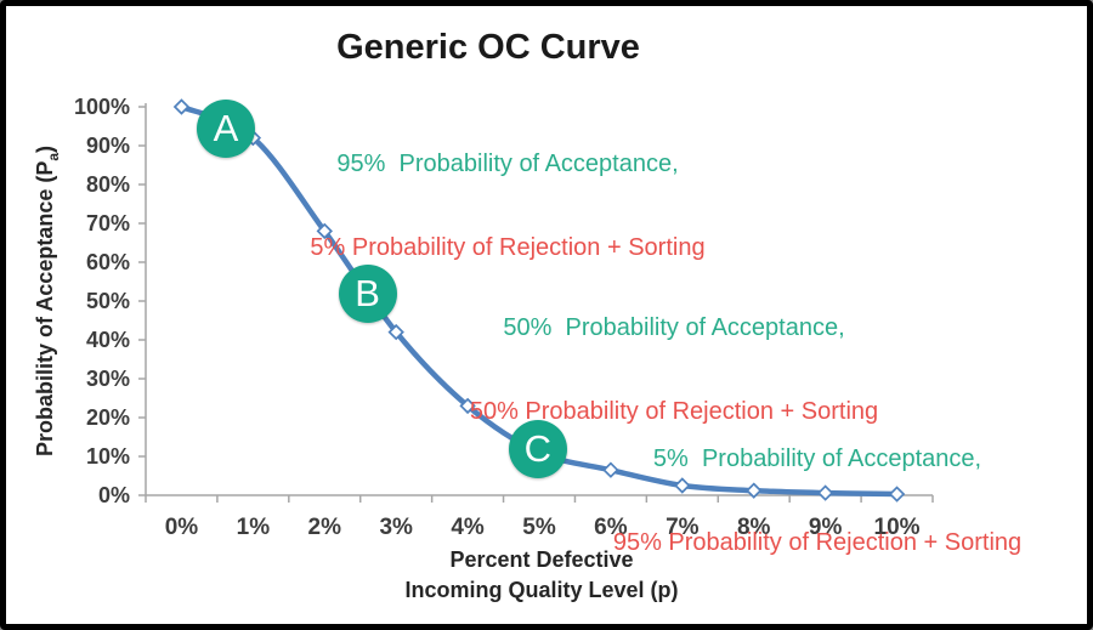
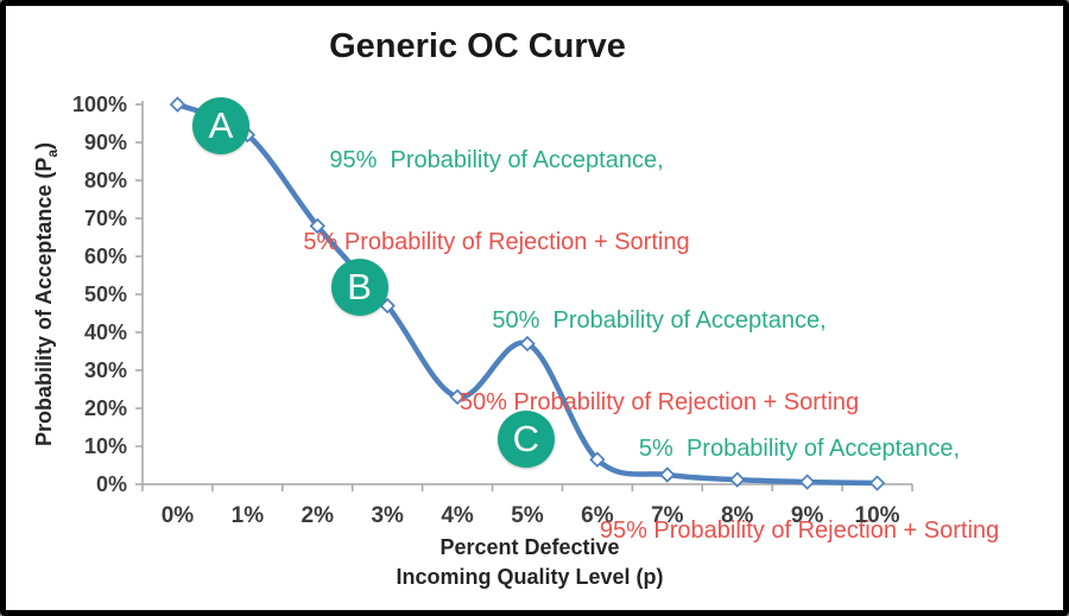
3%: 42% -> 47%
5%: 11% -> 37%
